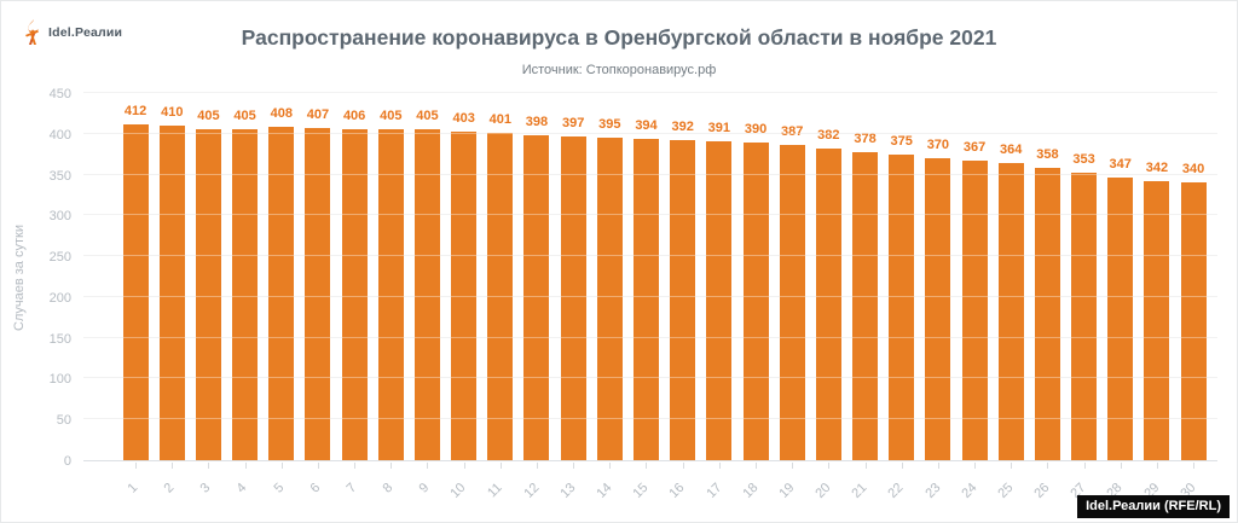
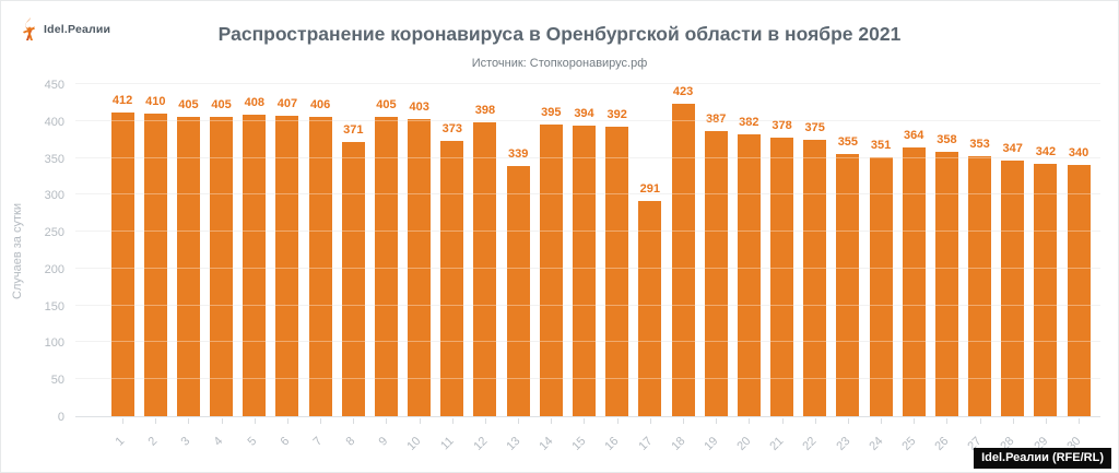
8: 405 -> 371
11: 401 -> 373
13: 397 -> 339
17: 391 -> 291
18: 390 -> 423
23: 370 -> 355
24: 367 -> 351
